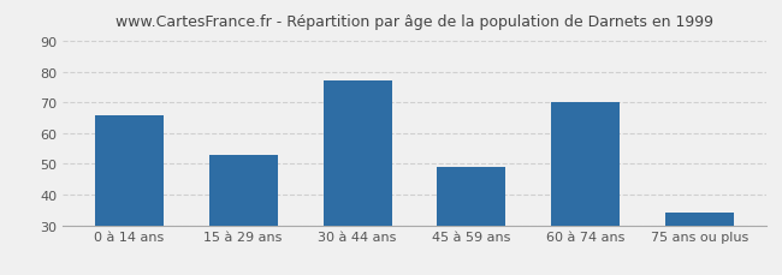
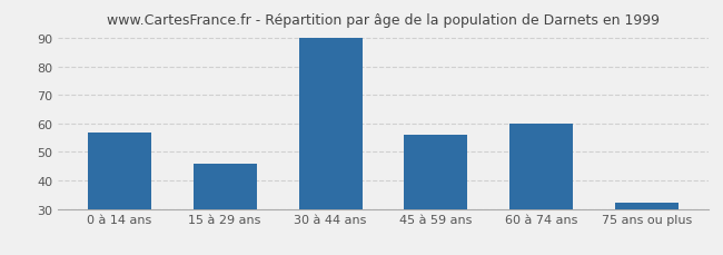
0 à 14 ans: 66 -> 57
15 à 29 ans: 53 -> 46
30 à 44 ans: 77 -> 90
45 à 59 ans: 49 -> 56
60 à 74 ans: 70 -> 60
75 ans ou plus: 34 -> 32
